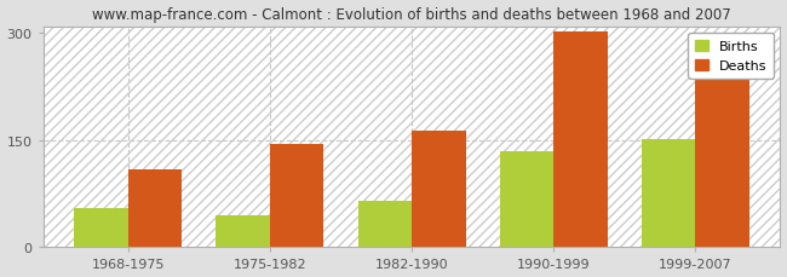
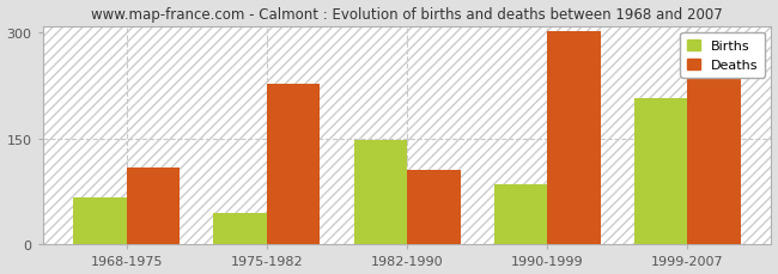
Births/1968-1975: 55 -> 66
Deaths/1975-1982: 145 -> 228
Births/1982-1990: 65 -> 148
Deaths/1982-1990: 163 -> 106
Births/1990-1999: 135 -> 86
Births/1999-2007: 152 -> 208
